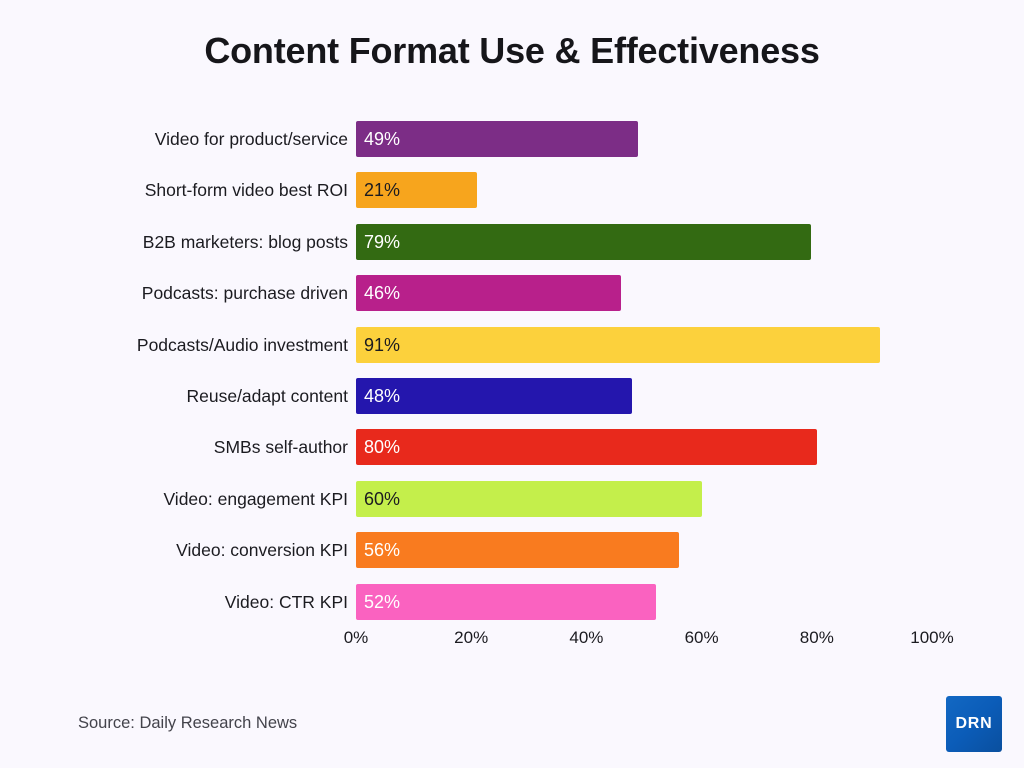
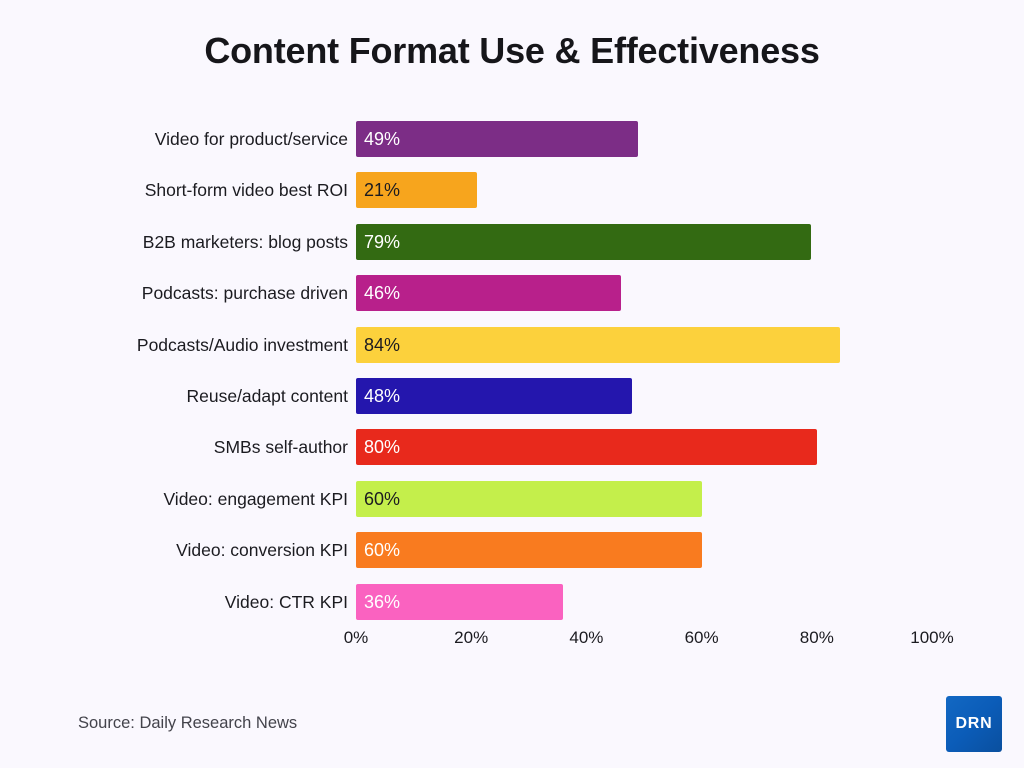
Podcasts/Audio investment: 91% -> 84%
Video: conversion KPI: 56% -> 60%
Video: CTR KPI: 52% -> 36%
